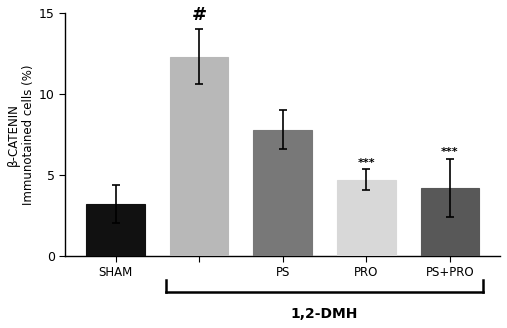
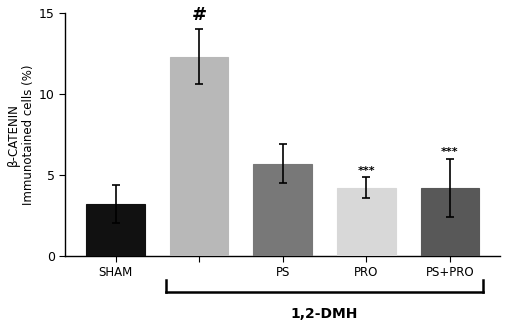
PS: 7.8 -> 5.7
PRO: 4.7 -> 4.2
